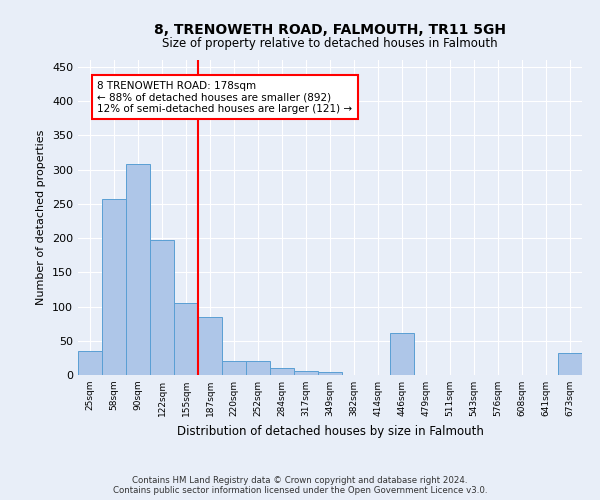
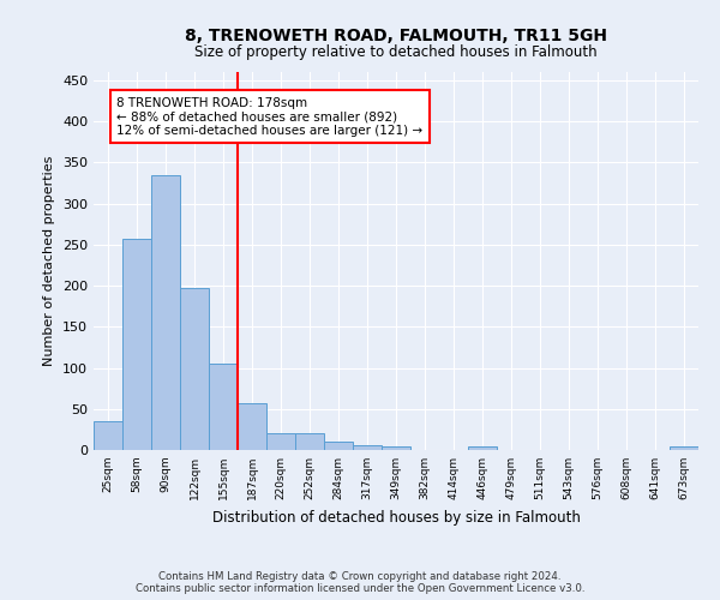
90sqm: 308 -> 335
187sqm: 84 -> 57
446sqm: 62 -> 4
673sqm: 32 -> 4
